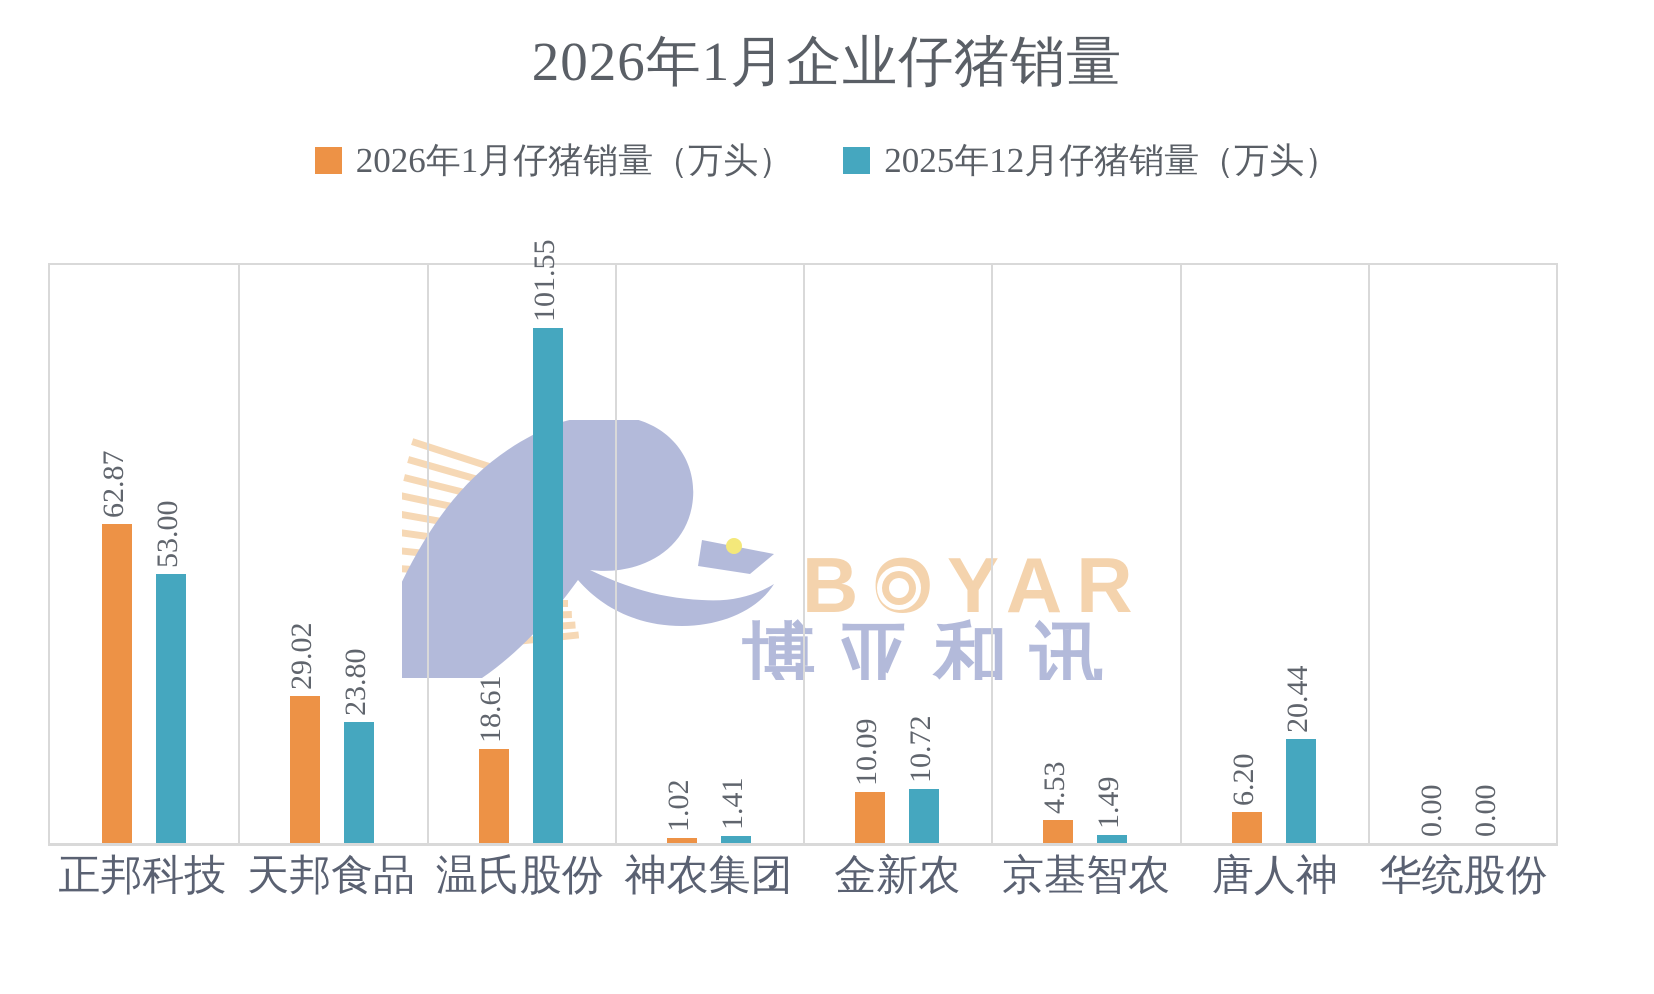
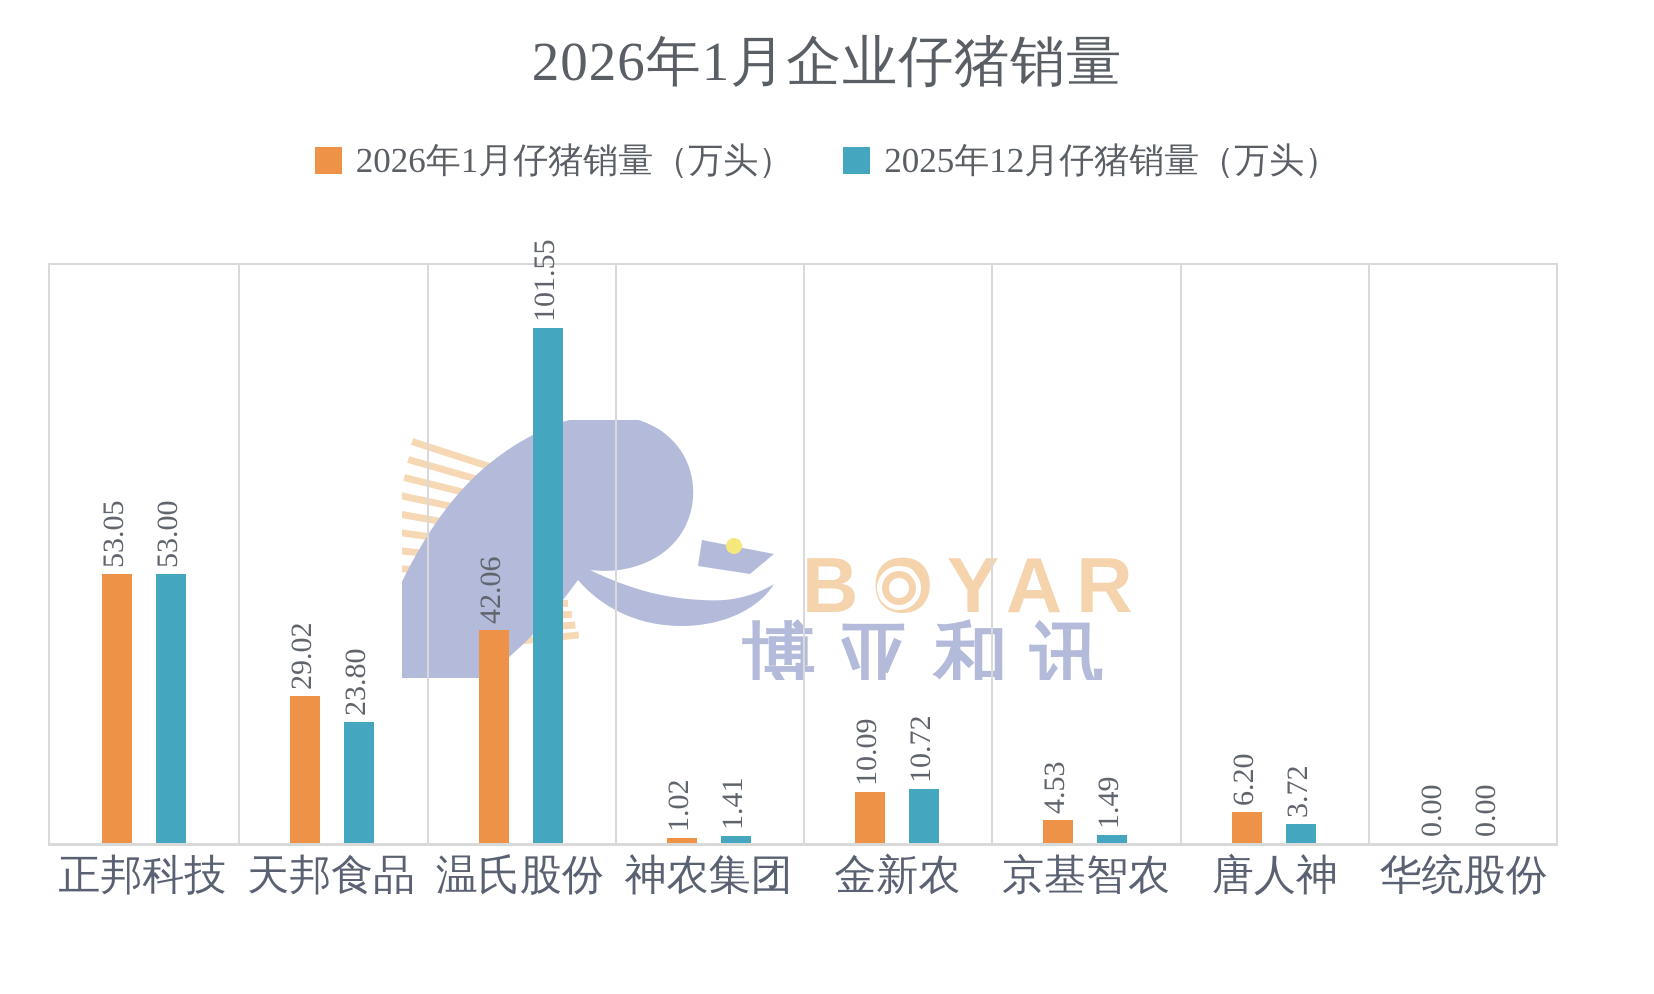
2026年1月仔猪销量（万头）/正邦科技: 62.87 -> 53.05
2026年1月仔猪销量（万头）/温氏股份: 18.61 -> 42.06
2025年12月仔猪销量（万头）/唐人神: 20.44 -> 3.72
